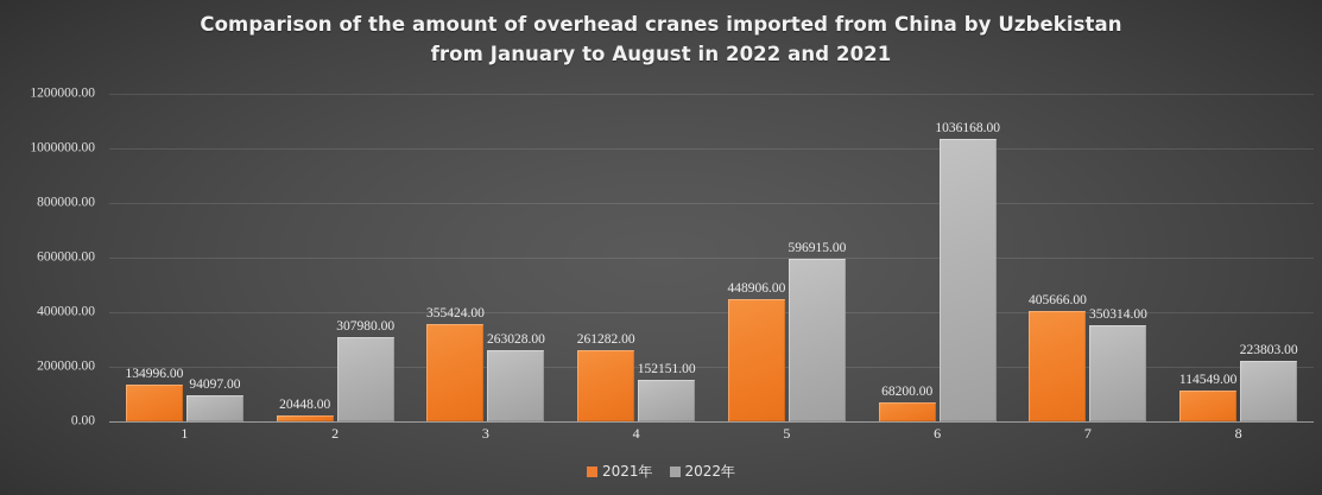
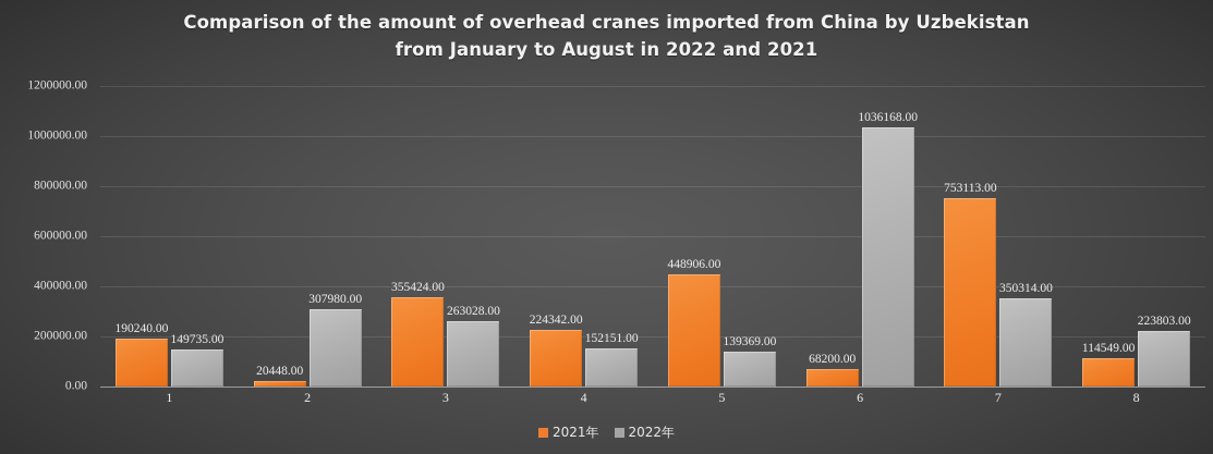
2021年/1: 134996.00 -> 190240.00
2022年/1: 94097.00 -> 149735.00
2021年/4: 261282.00 -> 224342.00
2022年/5: 596915.00 -> 139369.00
2021年/7: 405666.00 -> 753113.00
